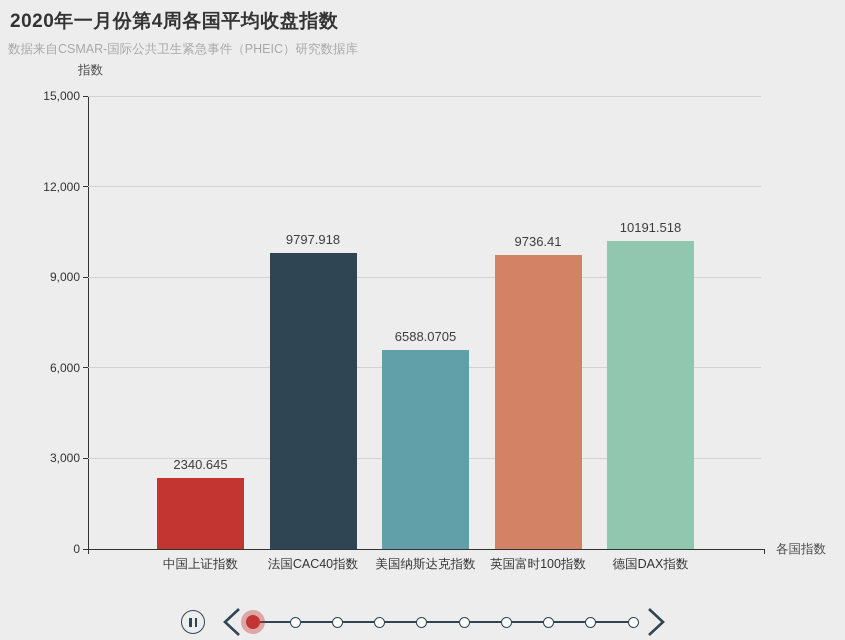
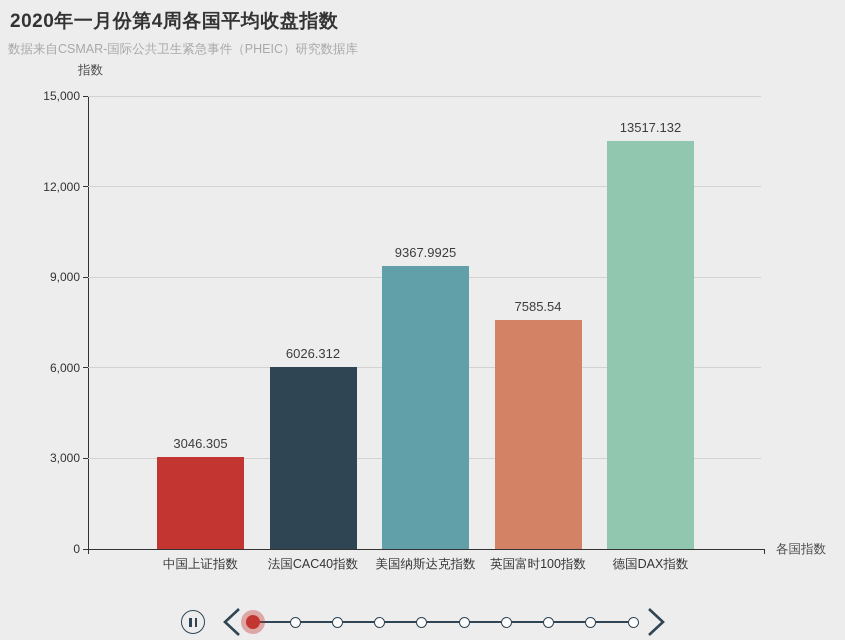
中国上证指数: 2340.645 -> 3046.305
法国CAC40指数: 9797.918 -> 6026.312
美国纳斯达克指数: 6588.0705 -> 9367.9925
英国富时100指数: 9736.41 -> 7585.54
德国DAX指数: 10191.518 -> 13517.132
